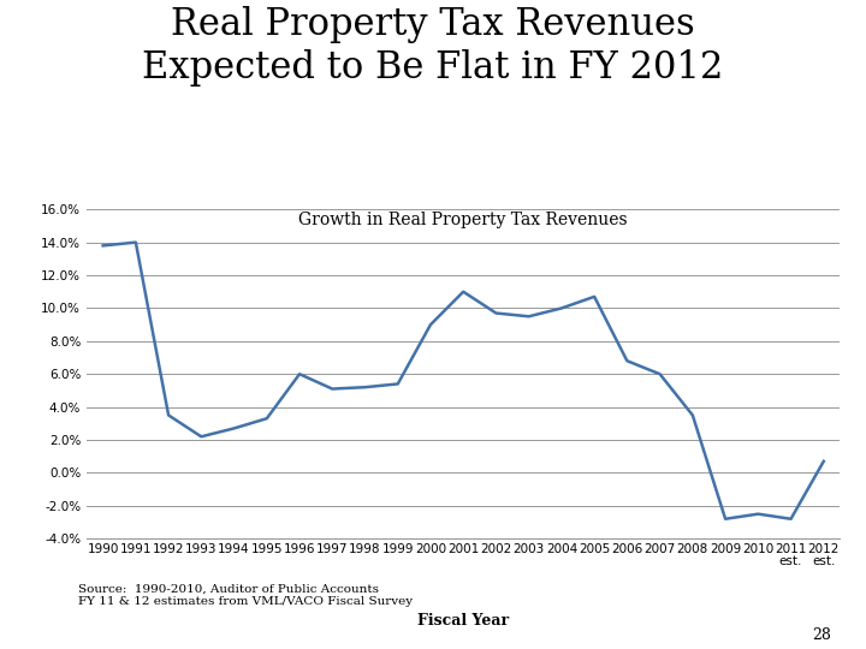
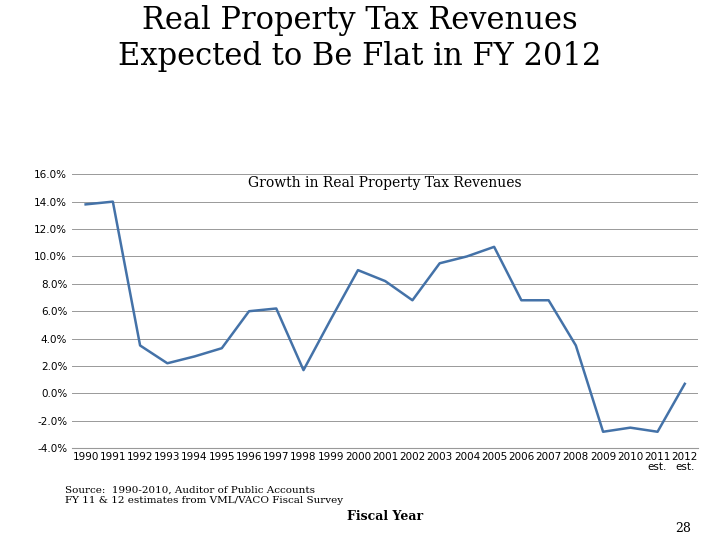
1997: 5.1% -> 6.2%
1998: 5.2% -> 1.7%
2001: 11.0% -> 8.2%
2002: 9.7% -> 6.8%
2007: 6.0% -> 6.8%
